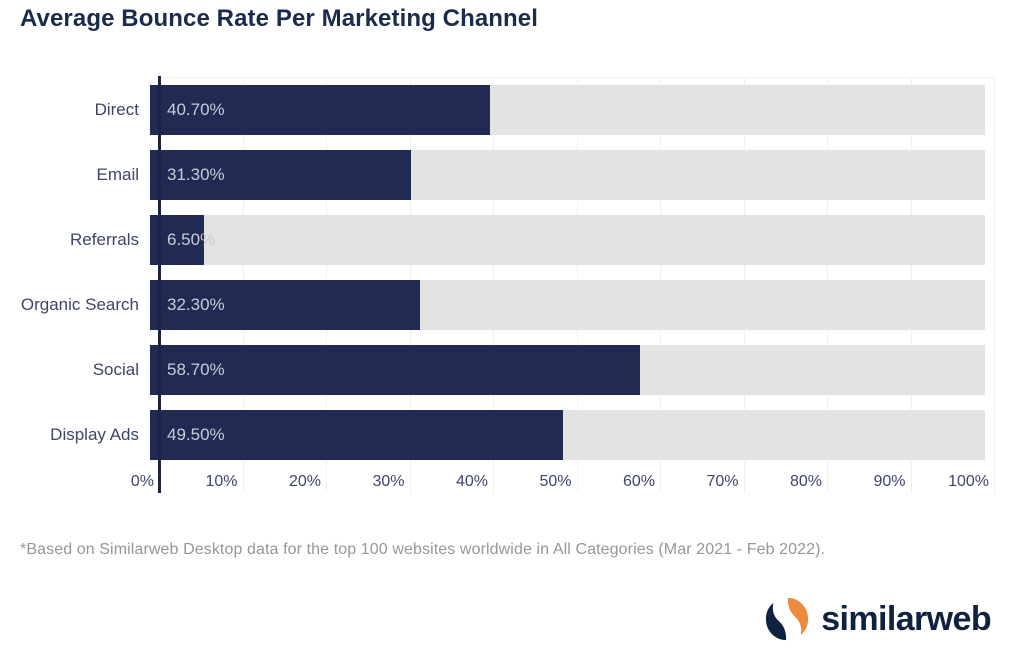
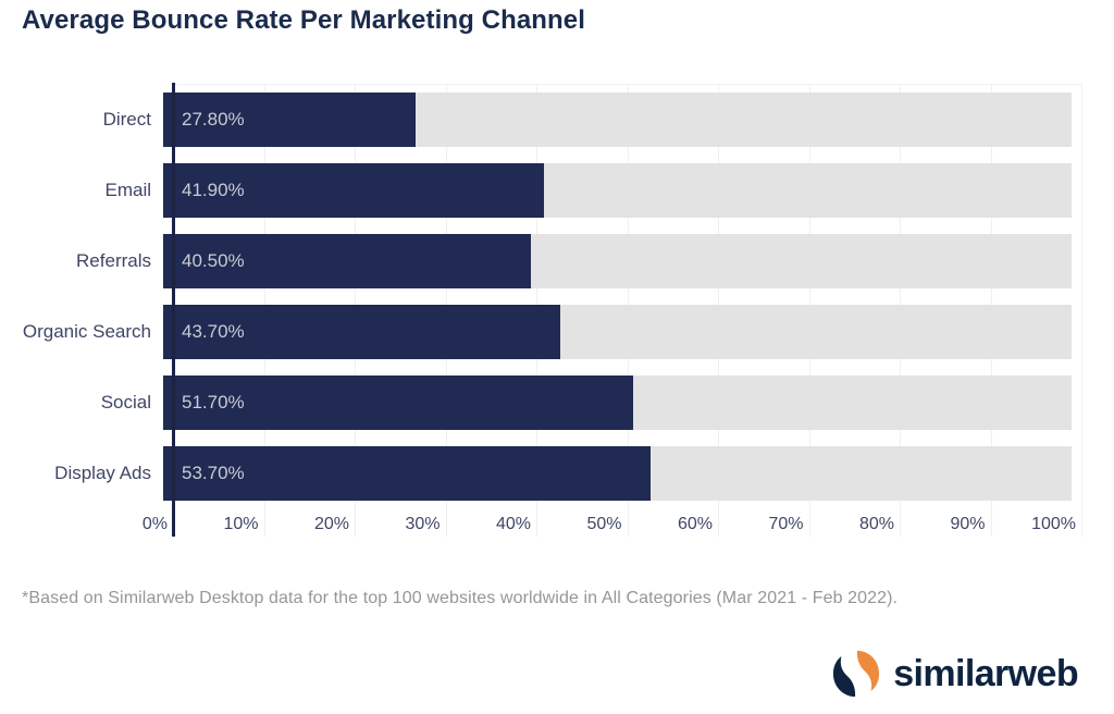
Direct: 40.70% -> 27.80%
Email: 31.30% -> 41.90%
Referrals: 6.50% -> 40.50%
Organic Search: 32.30% -> 43.70%
Social: 58.70% -> 51.70%
Display Ads: 49.50% -> 53.70%
